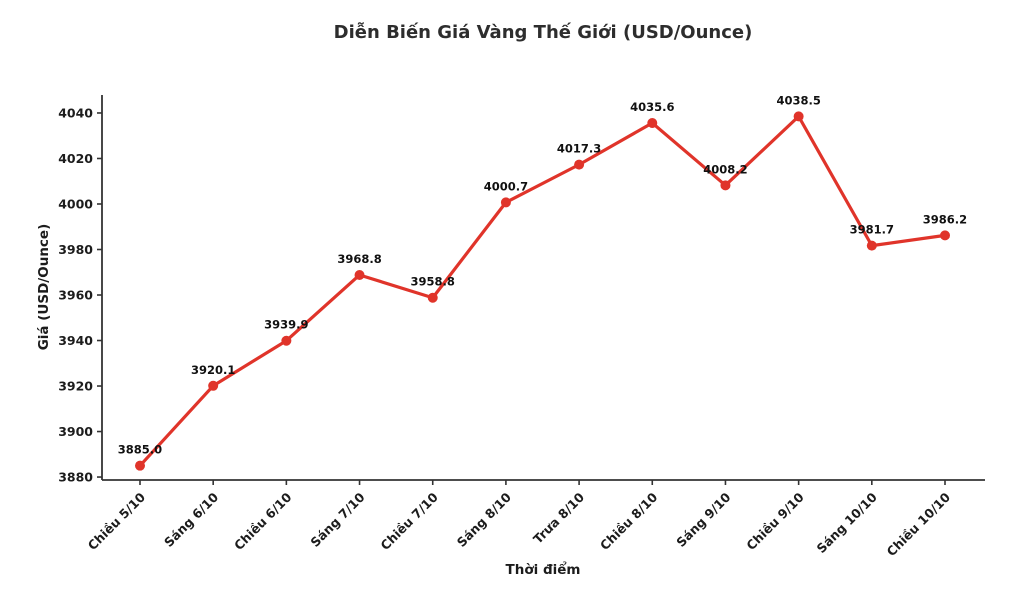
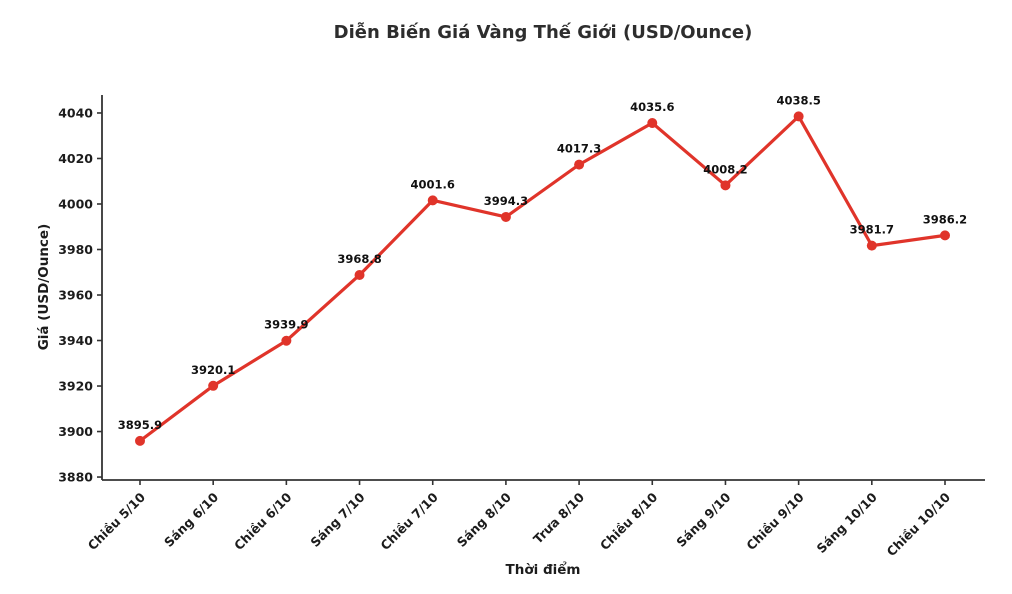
Chiều 5/10: 3885.0 -> 3895.9
Chiều 7/10: 3958.8 -> 4001.6
Sáng 8/10: 4000.7 -> 3994.3
